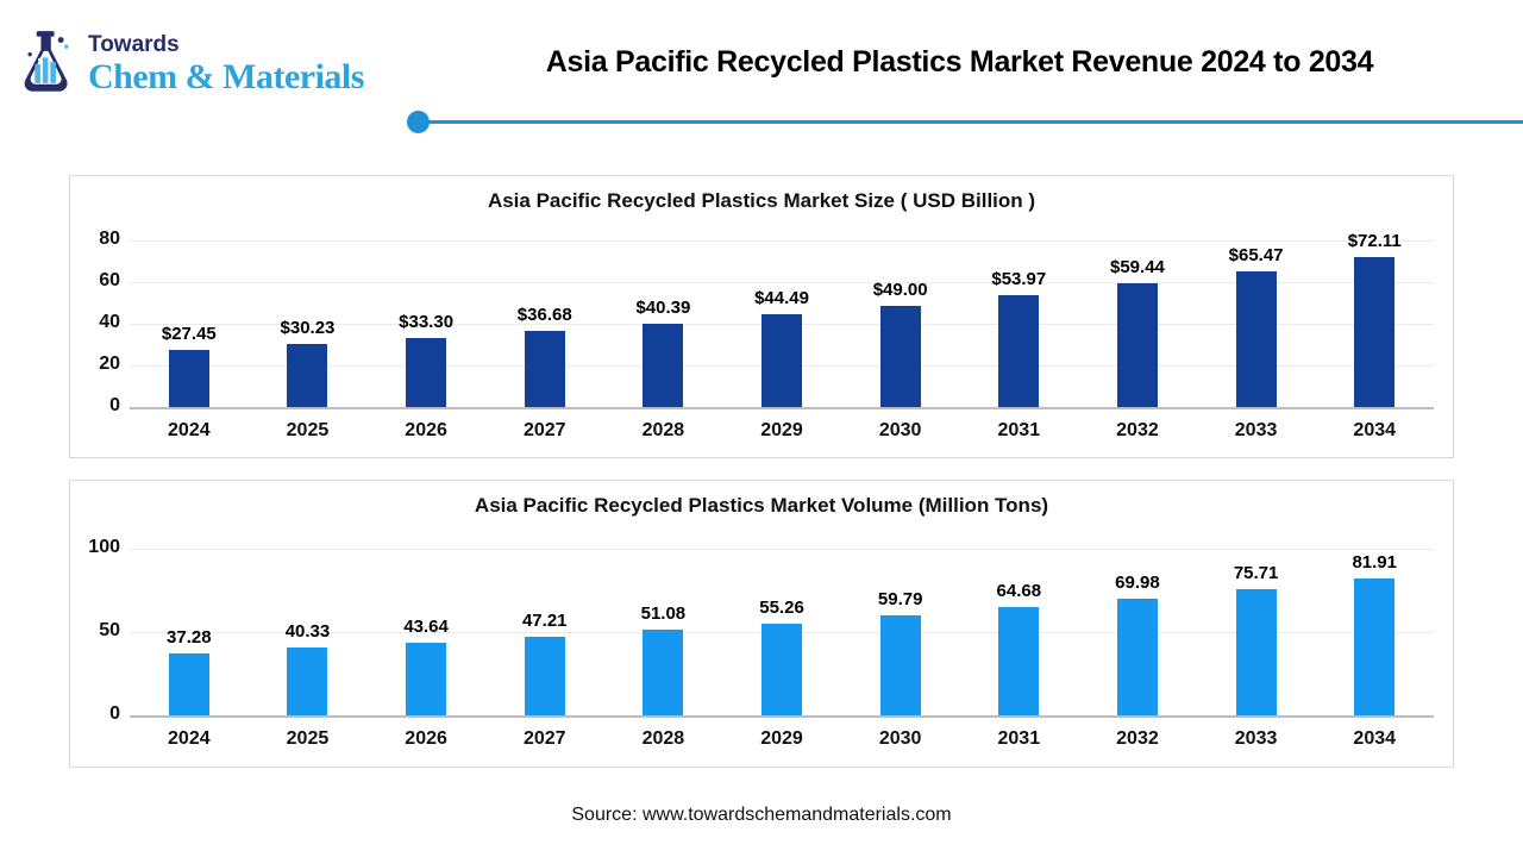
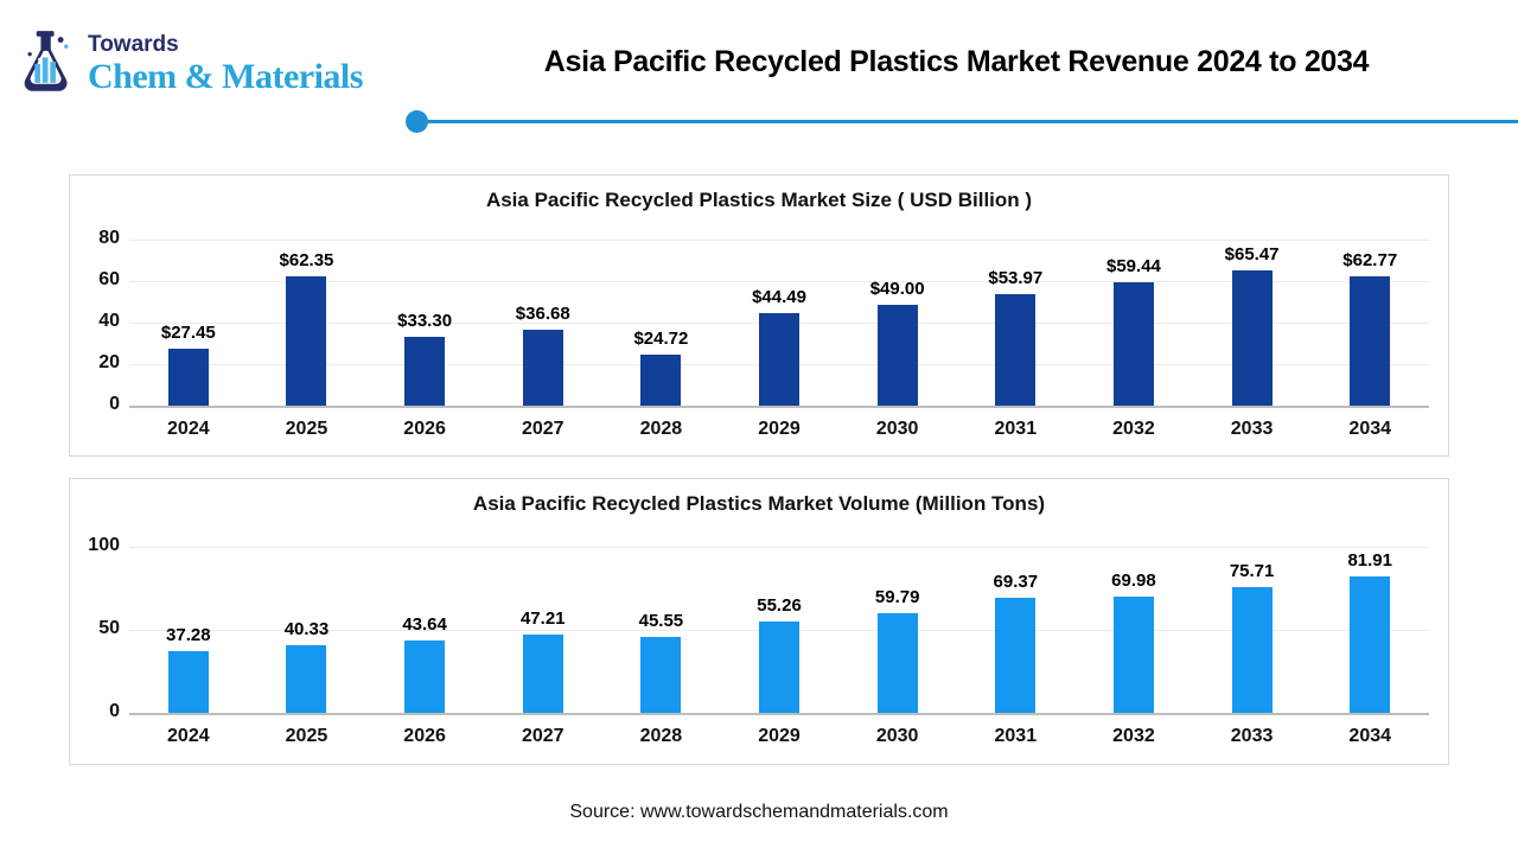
Asia Pacific Recycled Plastics Market Size ( USD Billion )/2025: $30.23 -> $62.35
Asia Pacific Recycled Plastics Market Size ( USD Billion )/2028: $40.39 -> $24.72
Asia Pacific Recycled Plastics Market Size ( USD Billion )/2034: $72.11 -> $62.77
Asia Pacific Recycled Plastics Market Volume (Million Tons)/2028: 51.08 -> 45.55
Asia Pacific Recycled Plastics Market Volume (Million Tons)/2031: 64.68 -> 69.37
